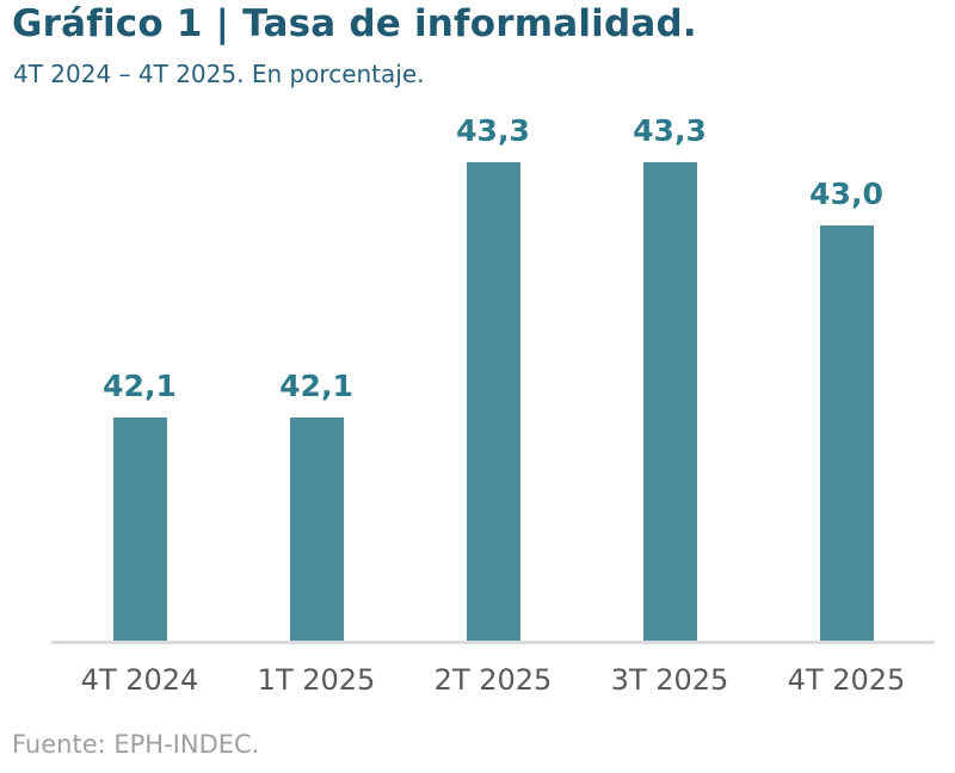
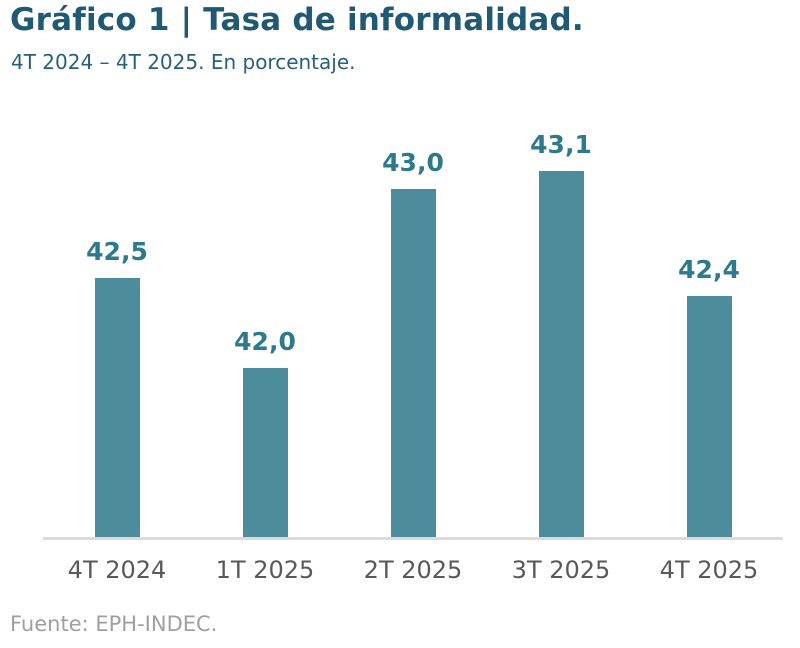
4T 2024: 42,1 -> 42,5
1T 2025: 42,1 -> 42,0
2T 2025: 43,3 -> 43,0
3T 2025: 43,3 -> 43,1
4T 2025: 43,0 -> 42,4
